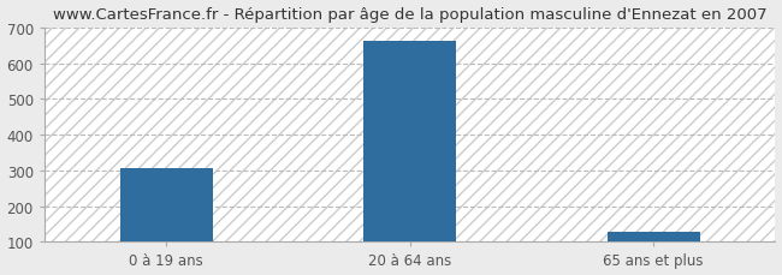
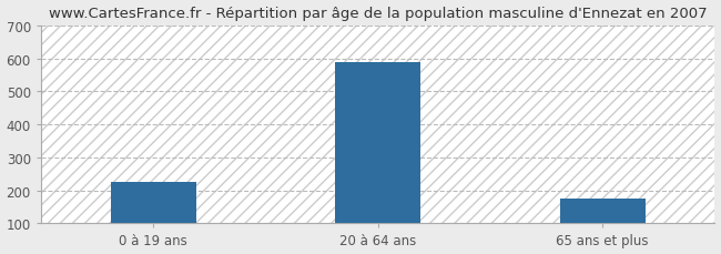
0 à 19 ans: 305 -> 225
20 à 64 ans: 662 -> 590
65 ans et plus: 127 -> 175
